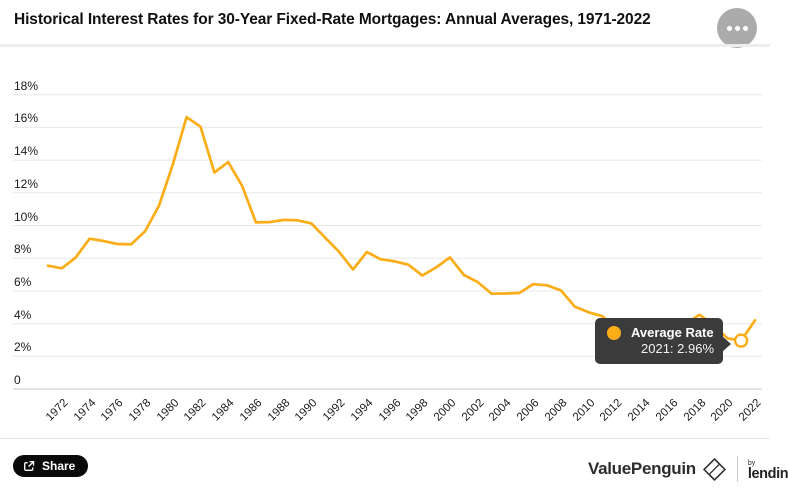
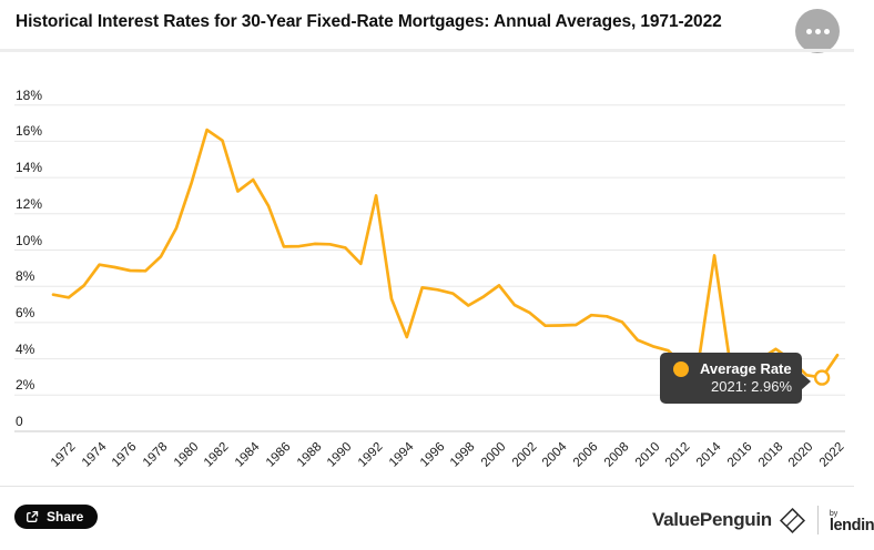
1992: 8.4% -> 13.0%
1994: 8.4% -> 5.2%
2014: 4.2% -> 9.7%
